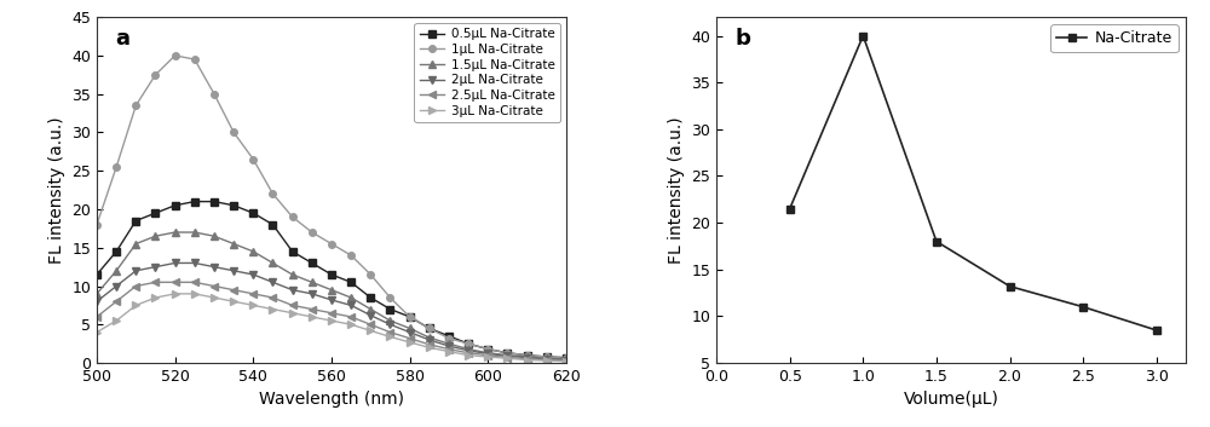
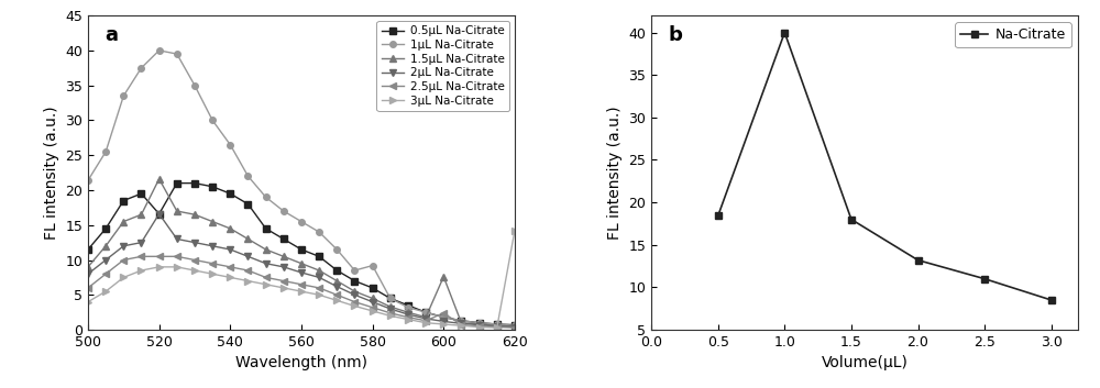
1μL Na-Citrate/500: 18.0 -> 21.4
0.5μL Na-Citrate/520: 20.5 -> 16.6
1.5μL Na-Citrate/520: 17.0 -> 21.6
2μL Na-Citrate/520: 13.0 -> 16.6
1μL Na-Citrate/580: 6.0 -> 9.2
1.5μL Na-Citrate/600: 1.3 -> 7.6
2.5μL Na-Citrate/600: 1.0 -> 2.4
3μL Na-Citrate/620: 0.2 -> 14.2
0.5: 21.5 -> 18.4
